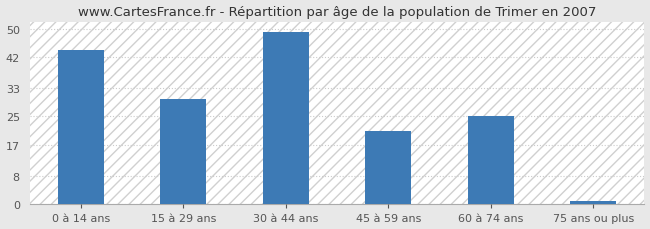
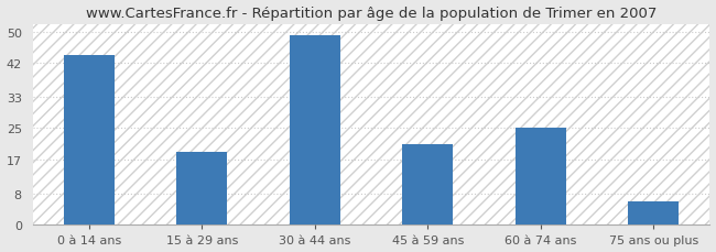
15 à 29 ans: 30 -> 19
75 ans ou plus: 1 -> 6
